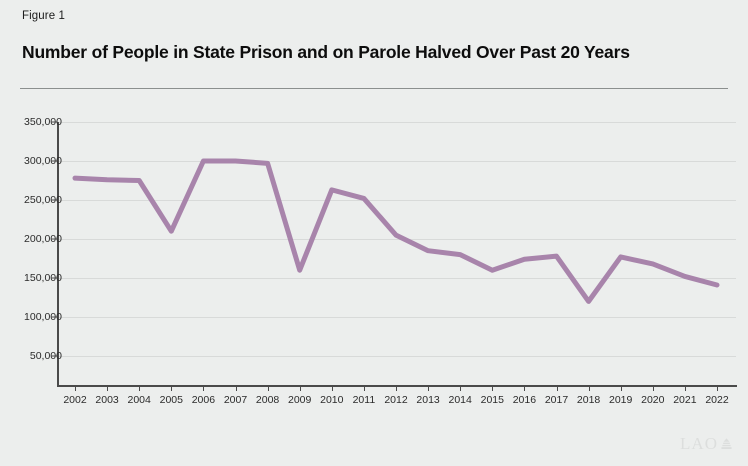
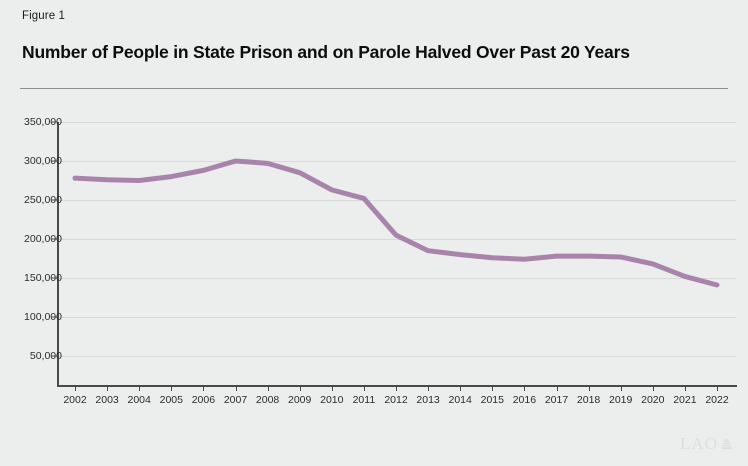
2005: 210000 -> 280000
2006: 300000 -> 290000
2009: 160000 -> 280000
2015: 160000 -> 180000
2018: 120000 -> 180000
